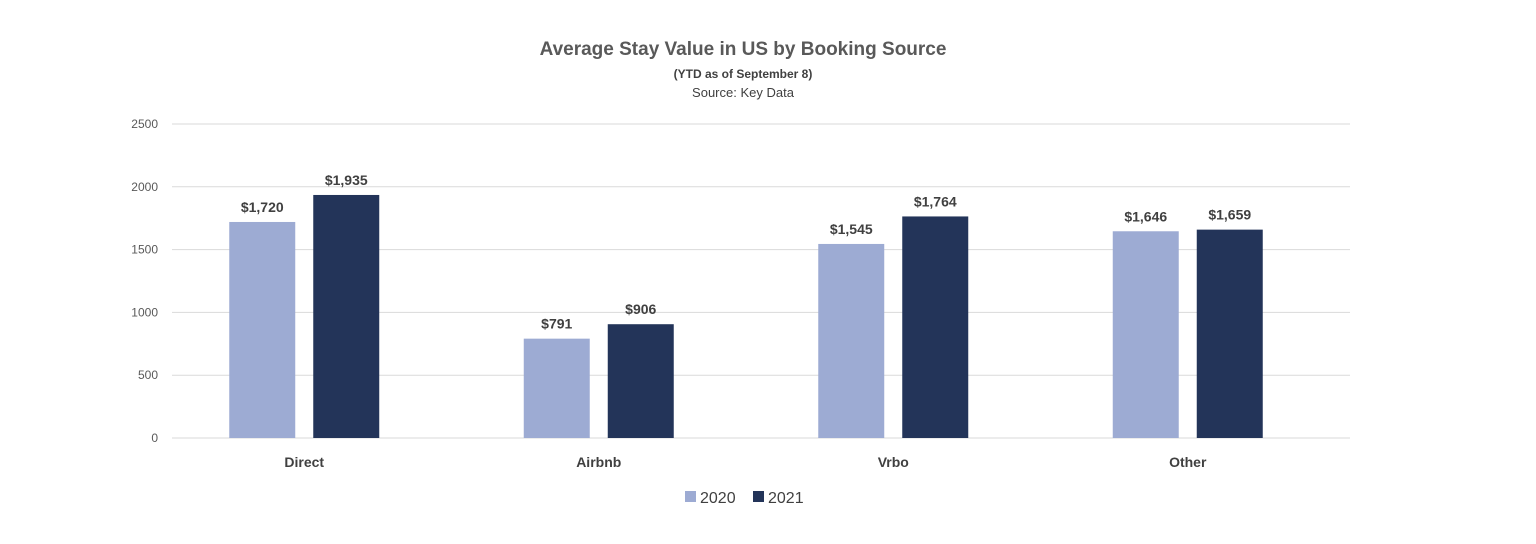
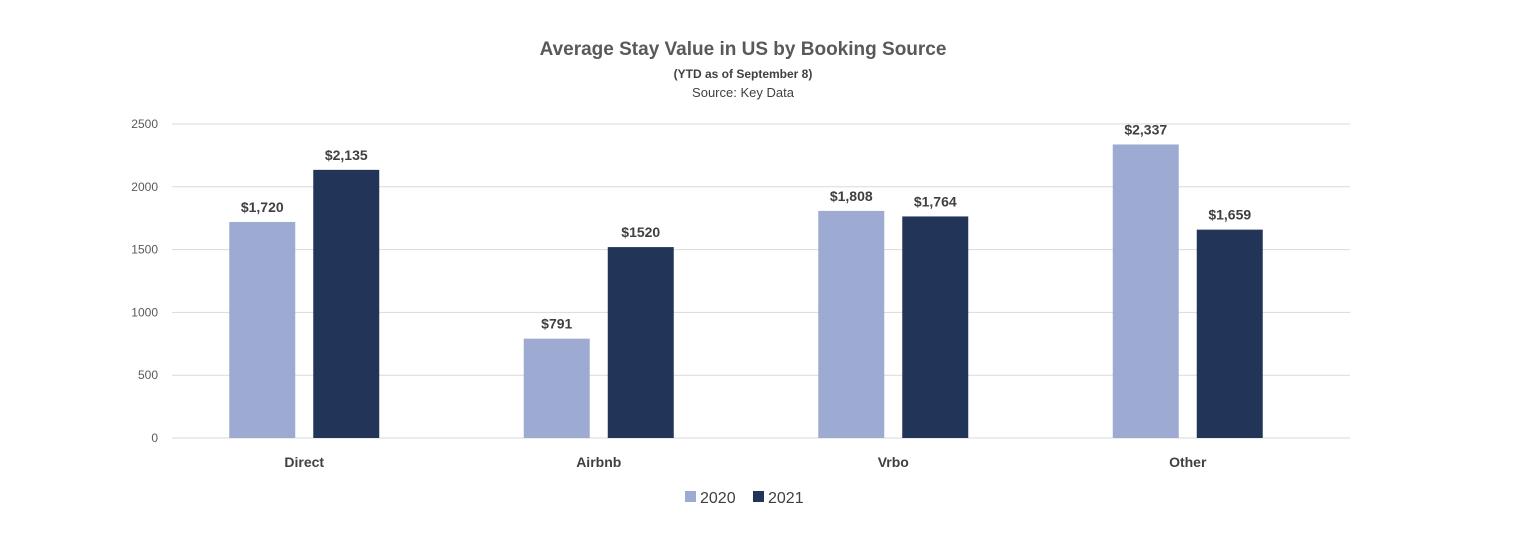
2021/Direct: $1,935 -> $2,135
2021/Airbnb: $906 -> $1520
2020/Vrbo: $1,545 -> $1,808
2020/Other: $1,646 -> $2,337
